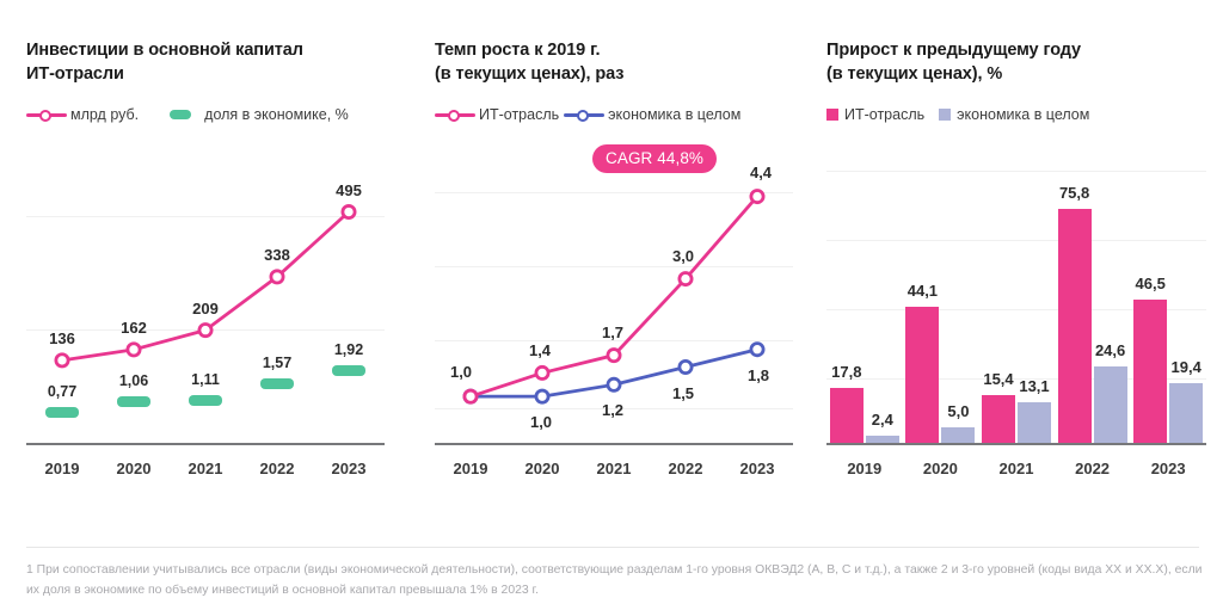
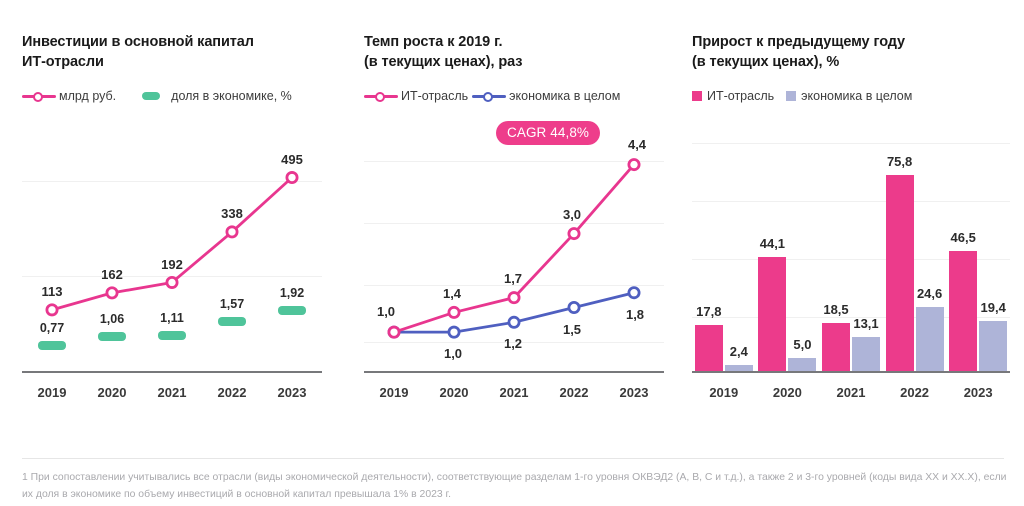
Инвестиции в основной капитал ИТ-отрасли/млрд руб./2019: 136 -> 113
Инвестиции в основной капитал ИТ-отрасли/млрд руб./2021: 209 -> 192
Прирост к предыдущему году (в текущих ценах), %/ИТ-отрасль/2021: 15,4 -> 18,5
